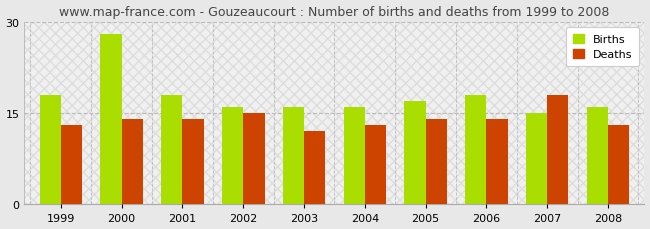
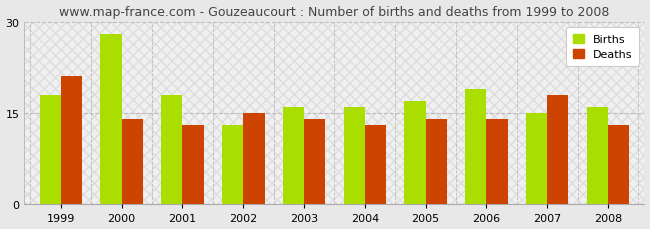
Deaths/1999: 13 -> 21
Deaths/2001: 14 -> 13
Births/2002: 16 -> 13
Deaths/2003: 12 -> 14
Births/2006: 18 -> 19
